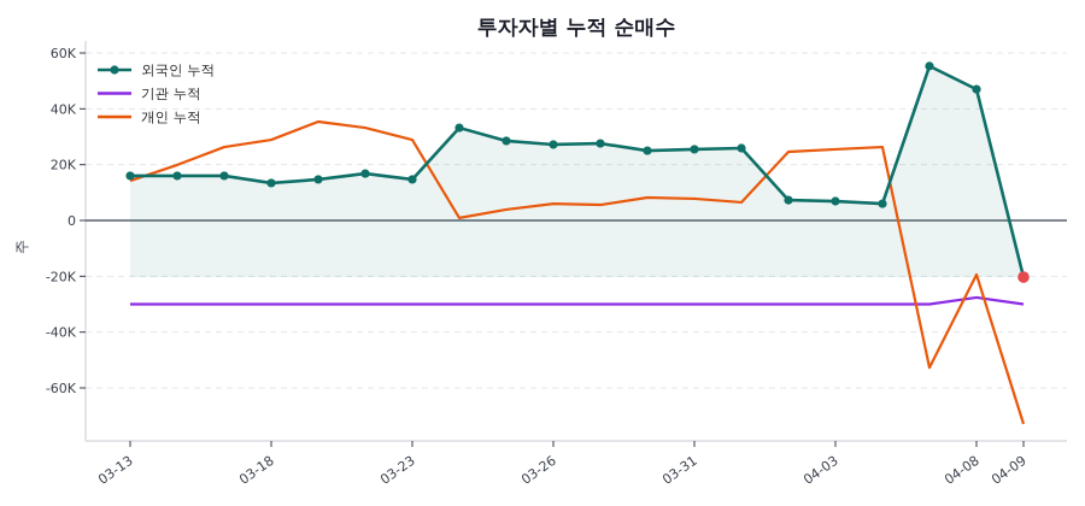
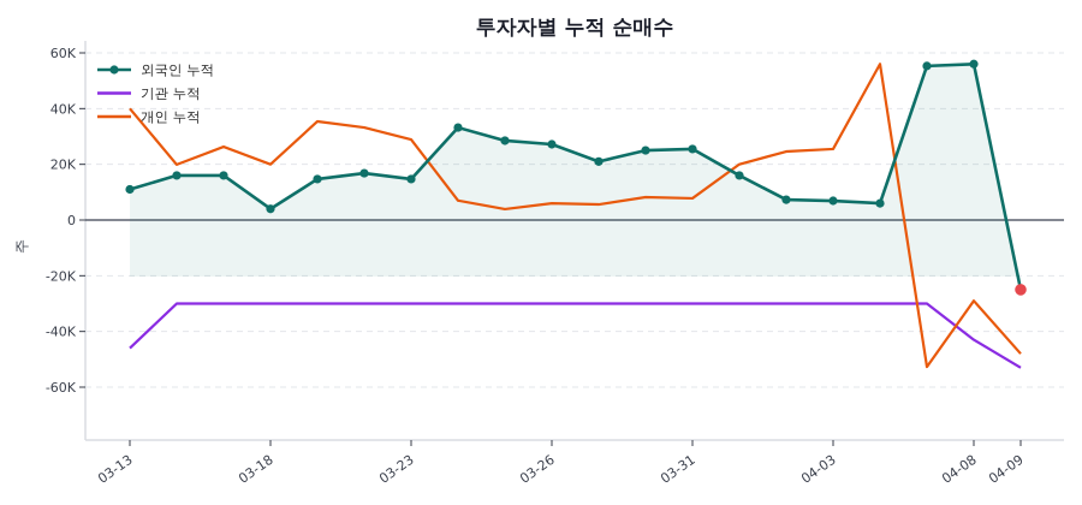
외국인 누적/03-13: 16K -> 11K
기관 누적/03-13: -30K -> -46K
개인 누적/03-13: 14K -> 40K
외국인 누적/03-18: 13K -> 4K
개인 누적/03-18: 29K -> 20K
개인 누적/03-23: 1K -> 7K
외국인 누적/03-26: 28K -> 21K
외국인 누적/03-31: 26K -> 16K
개인 누적/03-31: 6K -> 20K
개인 누적/04-03: 26K -> 56K
외국인 누적/04-08: 47K -> 56K
기관 누적/04-08: -28K -> -43K
개인 누적/04-08: -19K -> -29K
외국인 누적/04-09: -20K -> -25K
기관 누적/04-09: -30K -> -53K
개인 누적/04-09: -73K -> -48K
